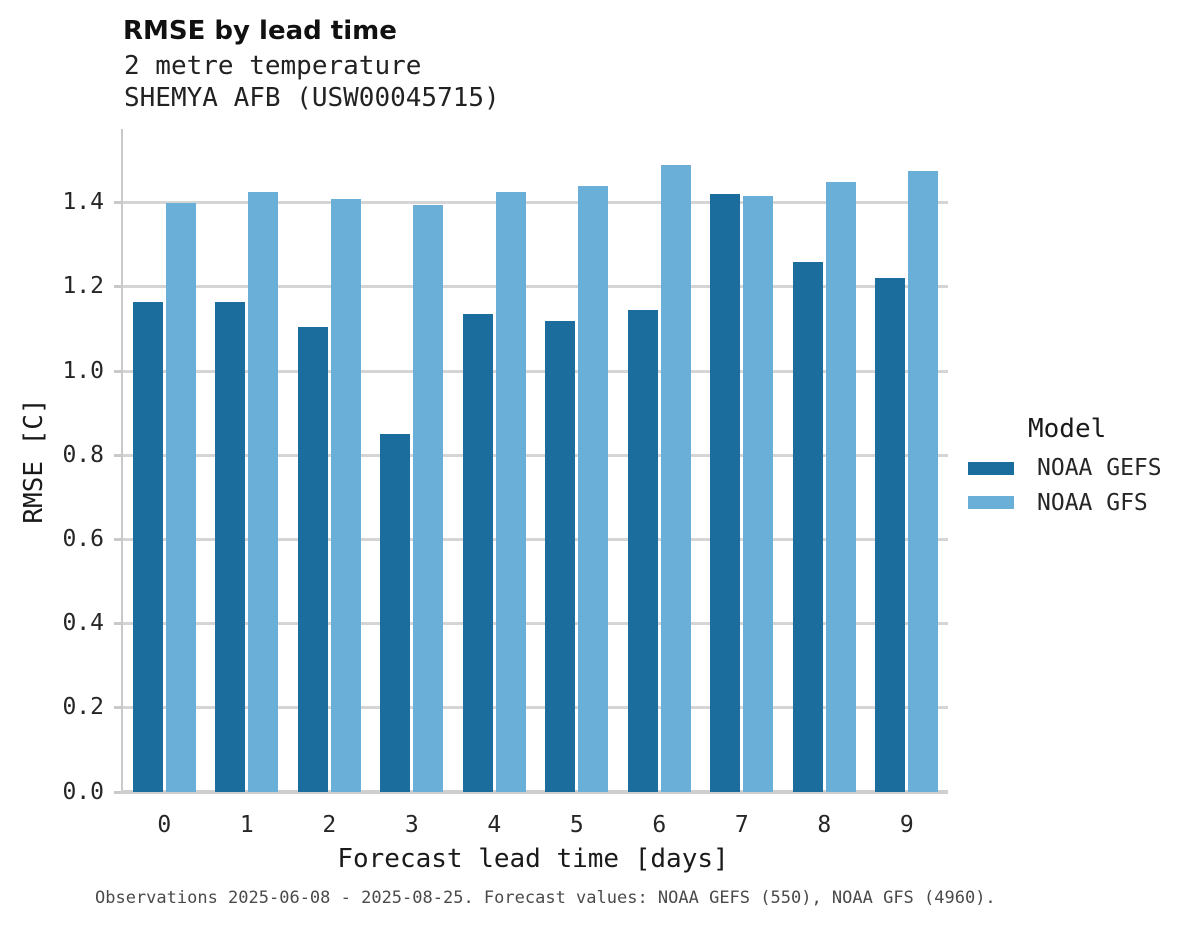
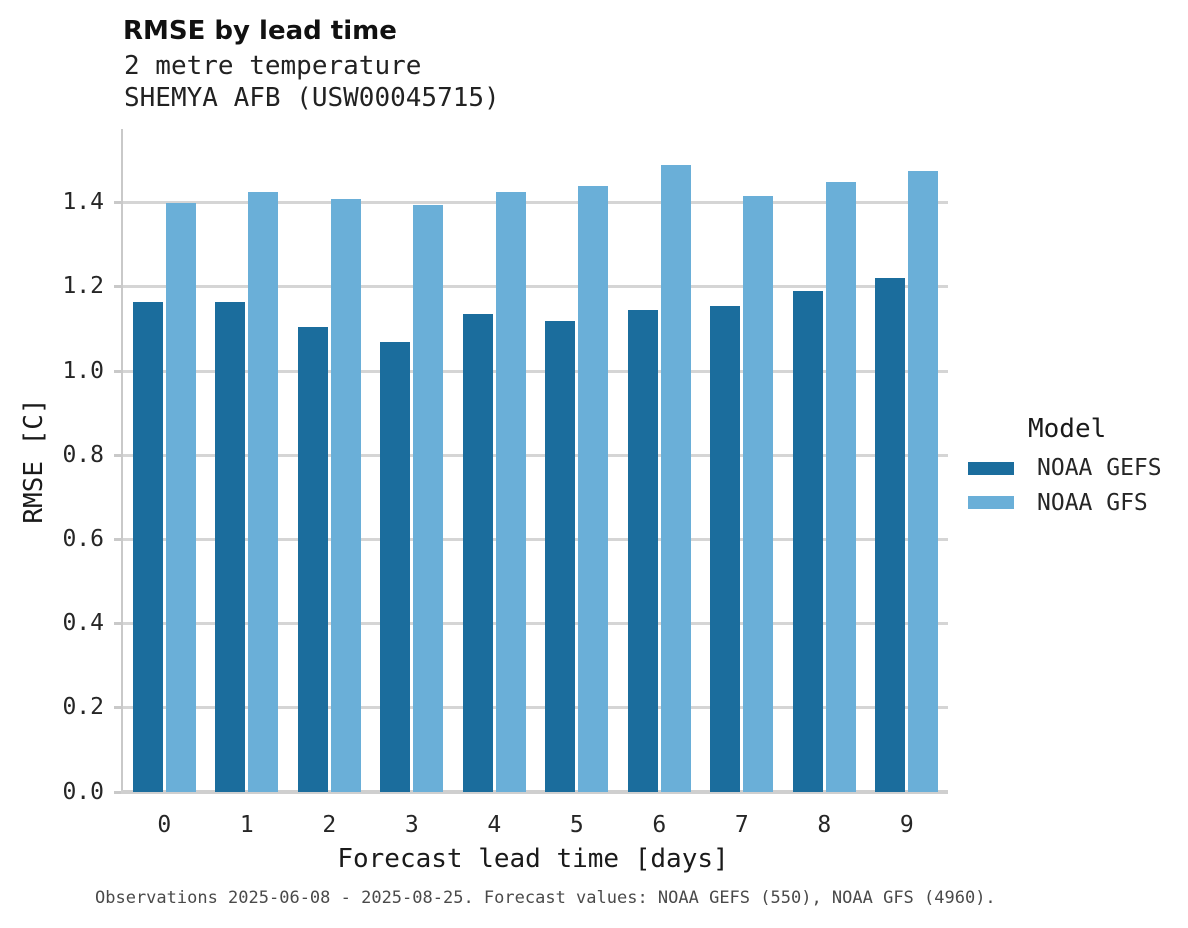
NOAA GEFS/3: 0.85 -> 1.07
NOAA GEFS/7: 1.42 -> 1.16
NOAA GEFS/8: 1.26 -> 1.19
